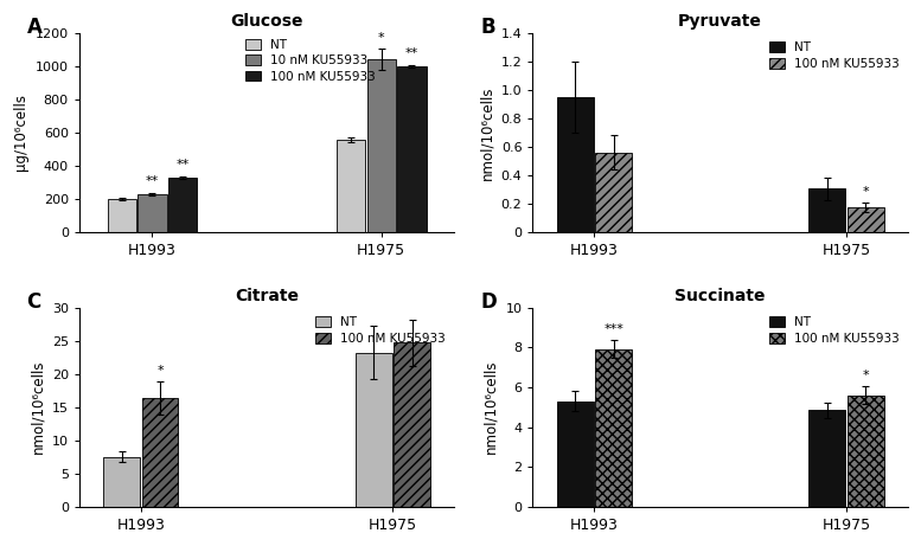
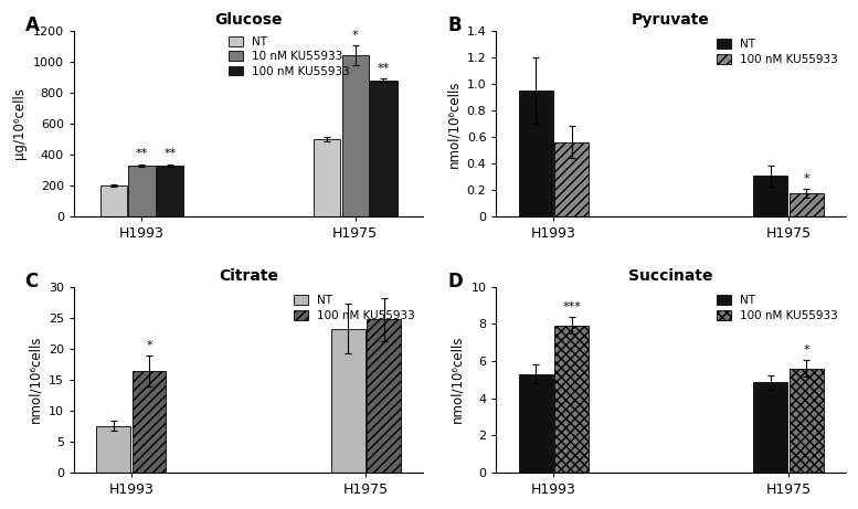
Glucose/10 nM KU55933/H1993: 230 -> 330
Glucose/NT/H1975: 560 -> 500
Glucose/100 nM KU55933/H1975: 1000 -> 880
